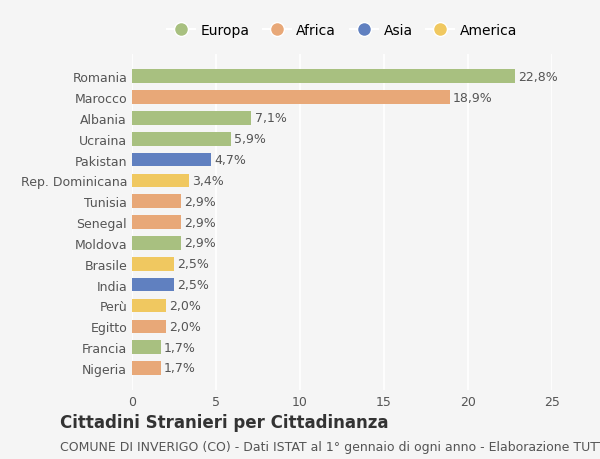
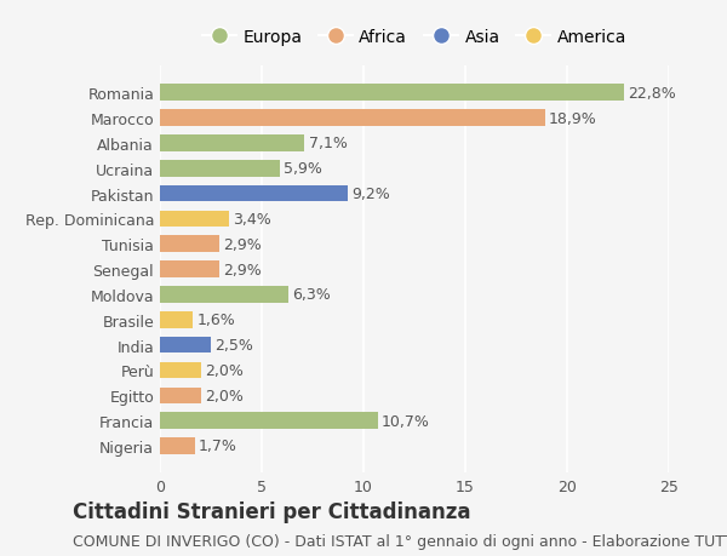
Pakistan: 4,7% -> 9,2%
Moldova: 2,9% -> 6,3%
Brasile: 2,5% -> 1,6%
Francia: 1,7% -> 10,7%
